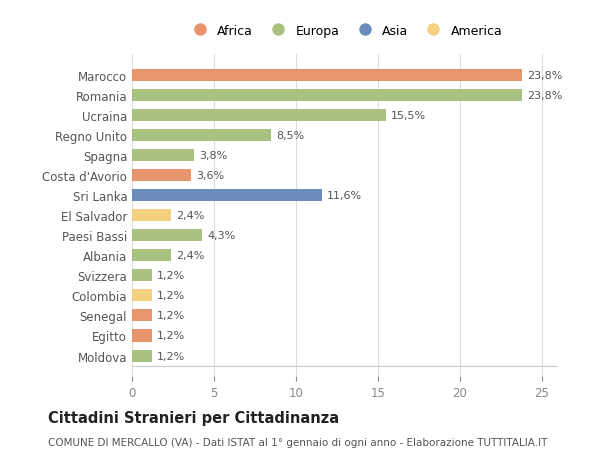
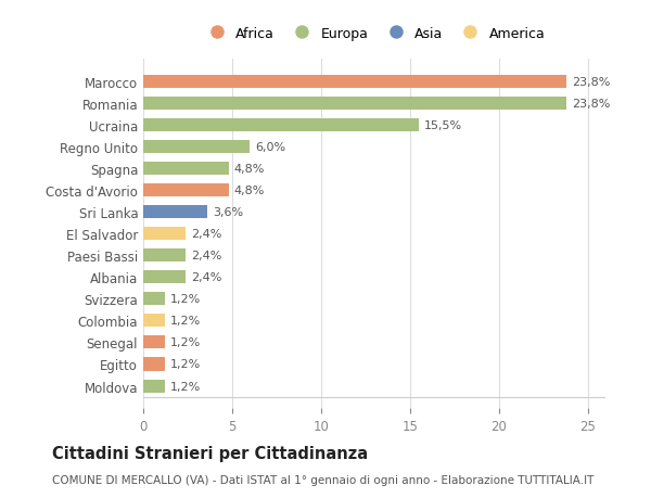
Regno Unito: 8,5% -> 6,0%
Spagna: 3,8% -> 4,8%
Costa d'Avorio: 3,6% -> 4,8%
Sri Lanka: 11,6% -> 3,6%
Paesi Bassi: 4,3% -> 2,4%
